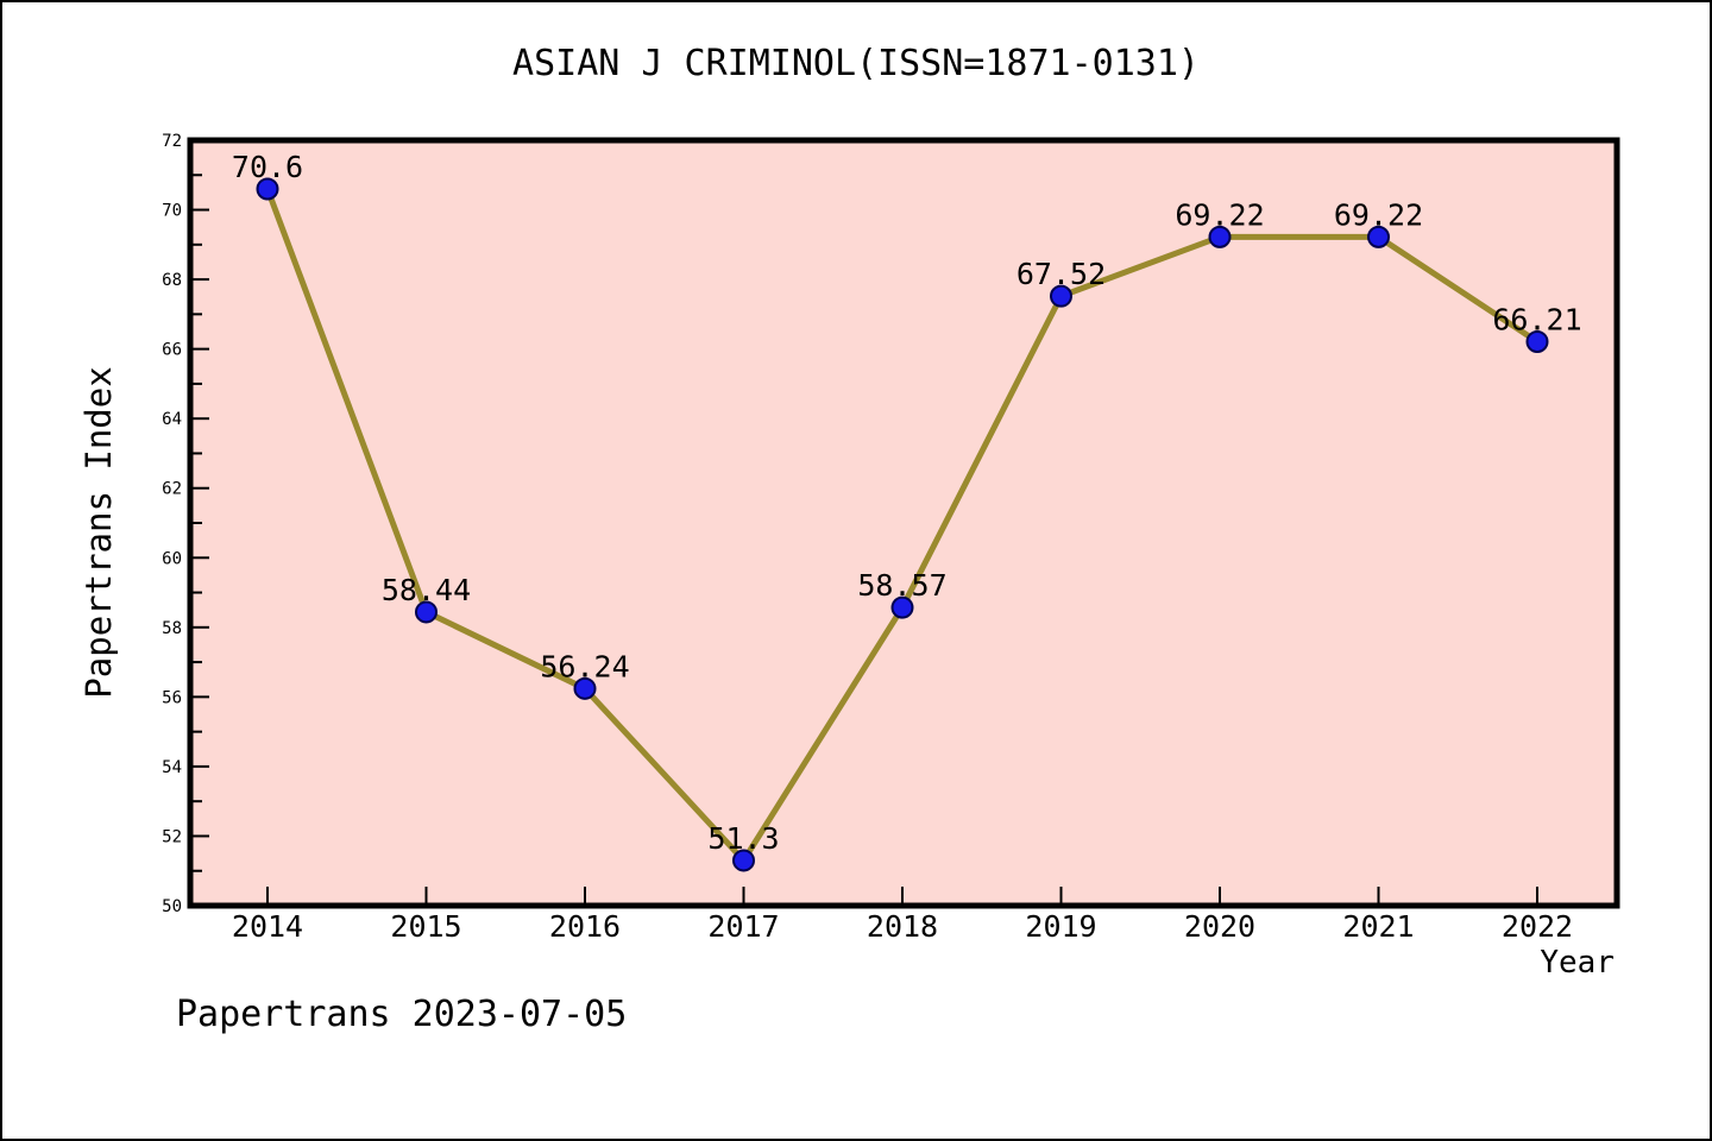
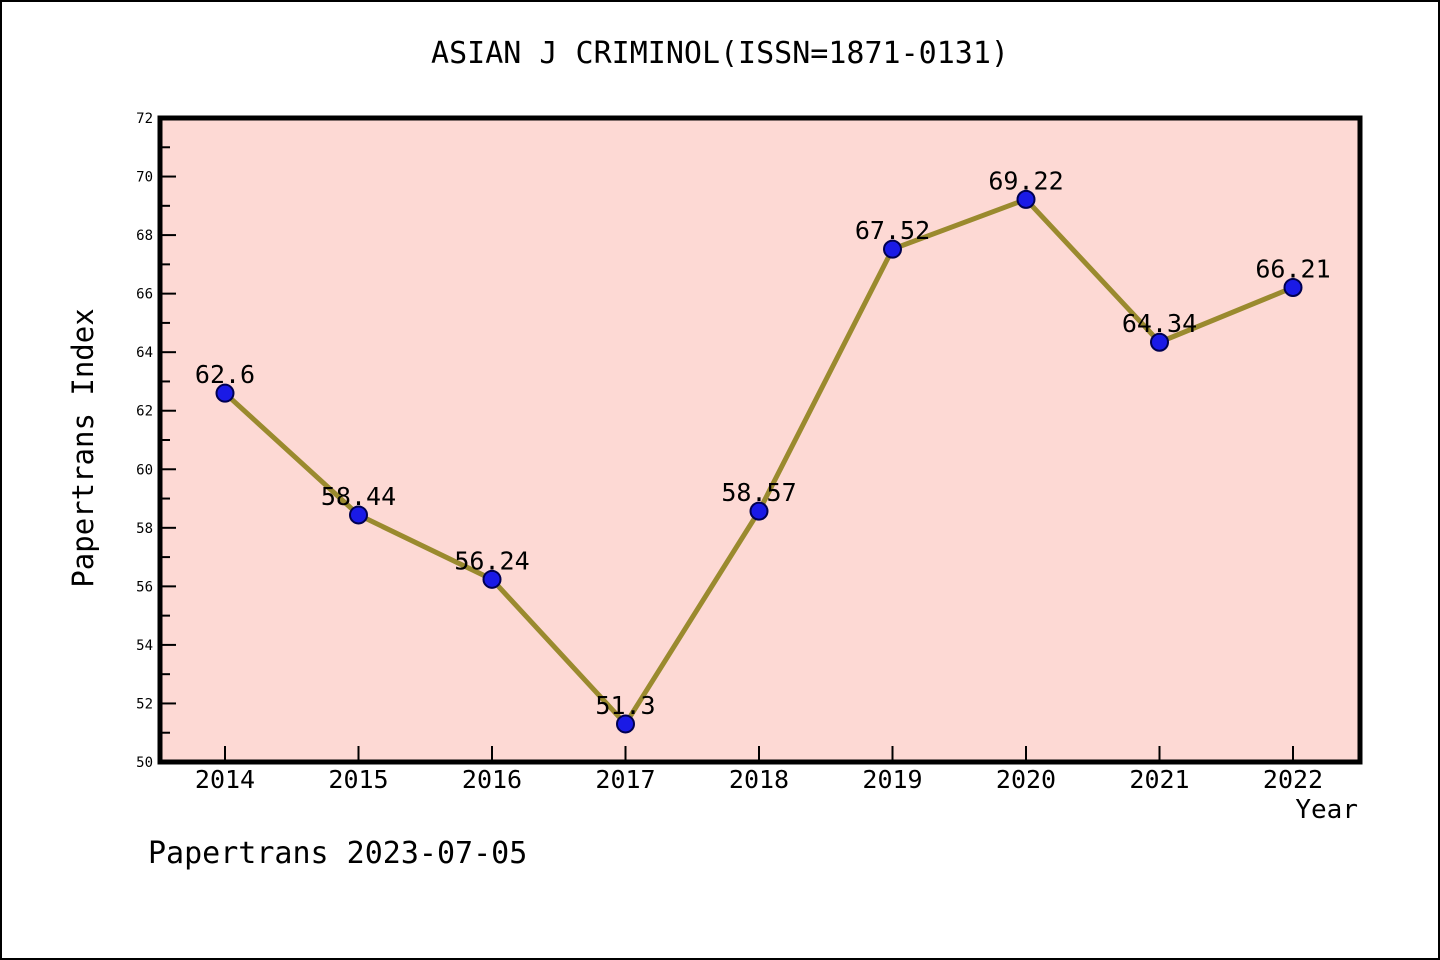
2014: 70.6 -> 62.6
2021: 69.22 -> 64.34
